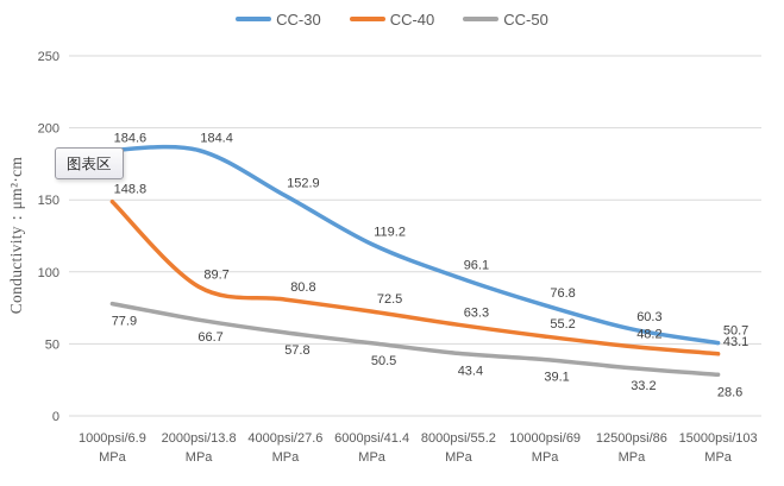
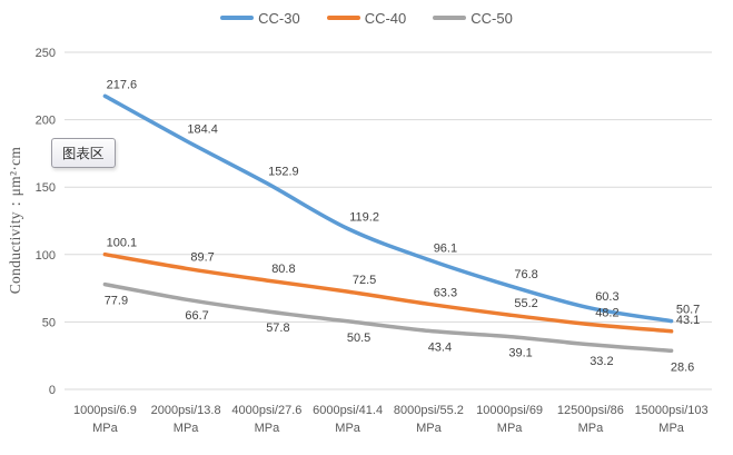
CC-30/1000psi/6.9 MPa: 184.6 -> 217.6
CC-40/1000psi/6.9 MPa: 148.8 -> 100.1
